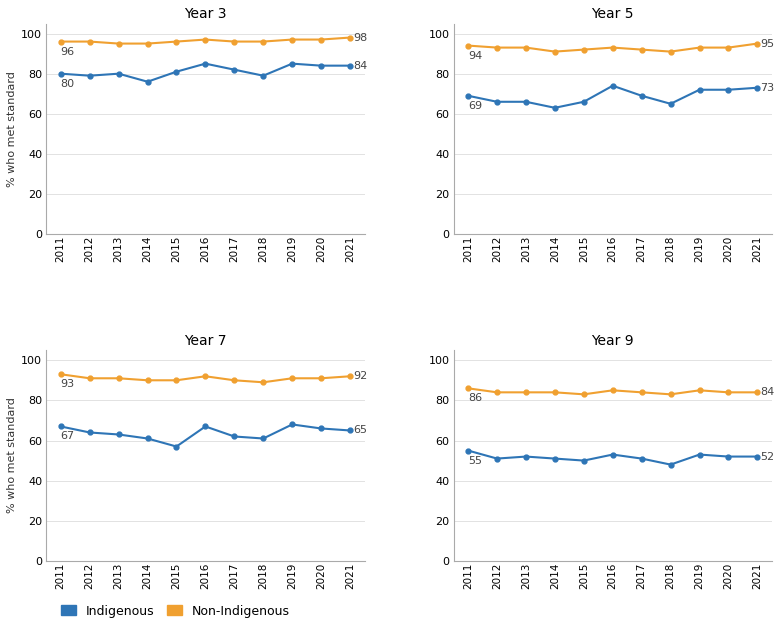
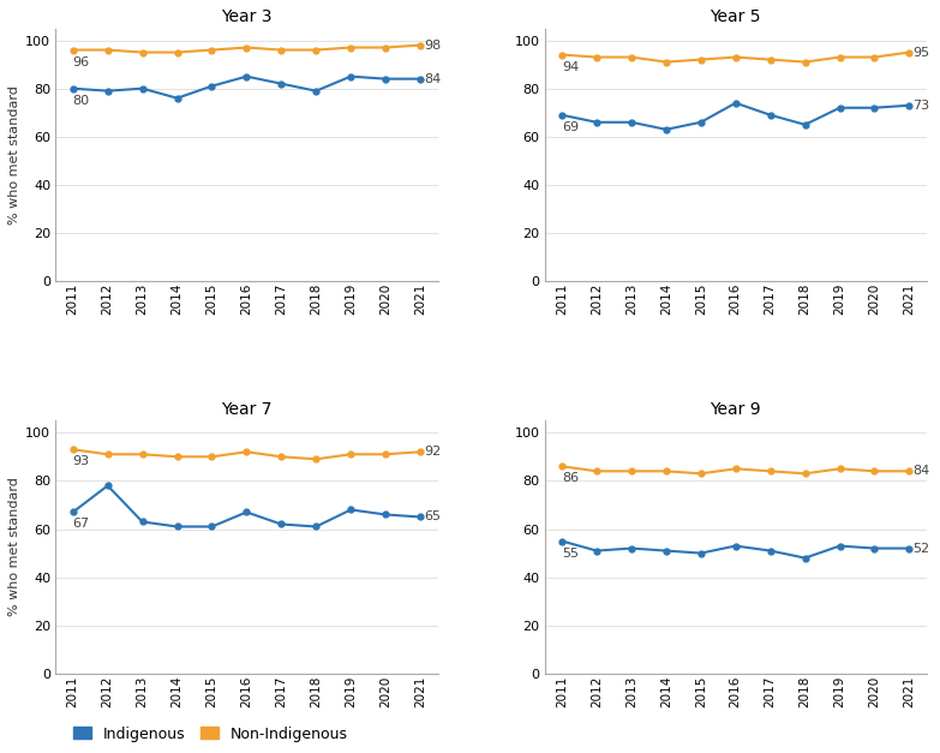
Year 7/Indigenous/2012: 64 -> 78
Year 7/Indigenous/2015: 57 -> 61
